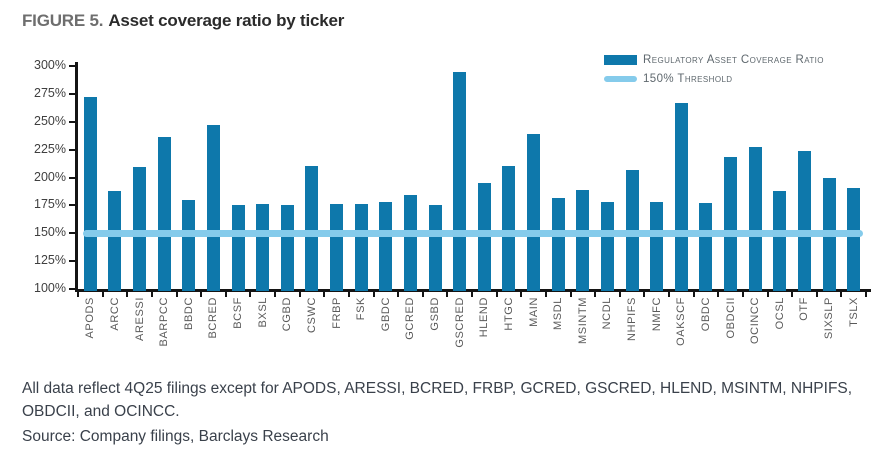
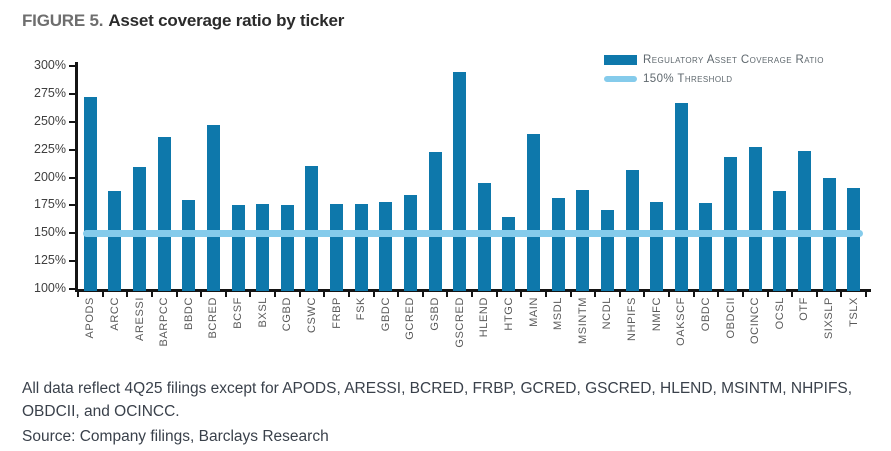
GSBD: 175% -> 223%
HTGC: 210% -> 165%
NCDL: 178% -> 171%
